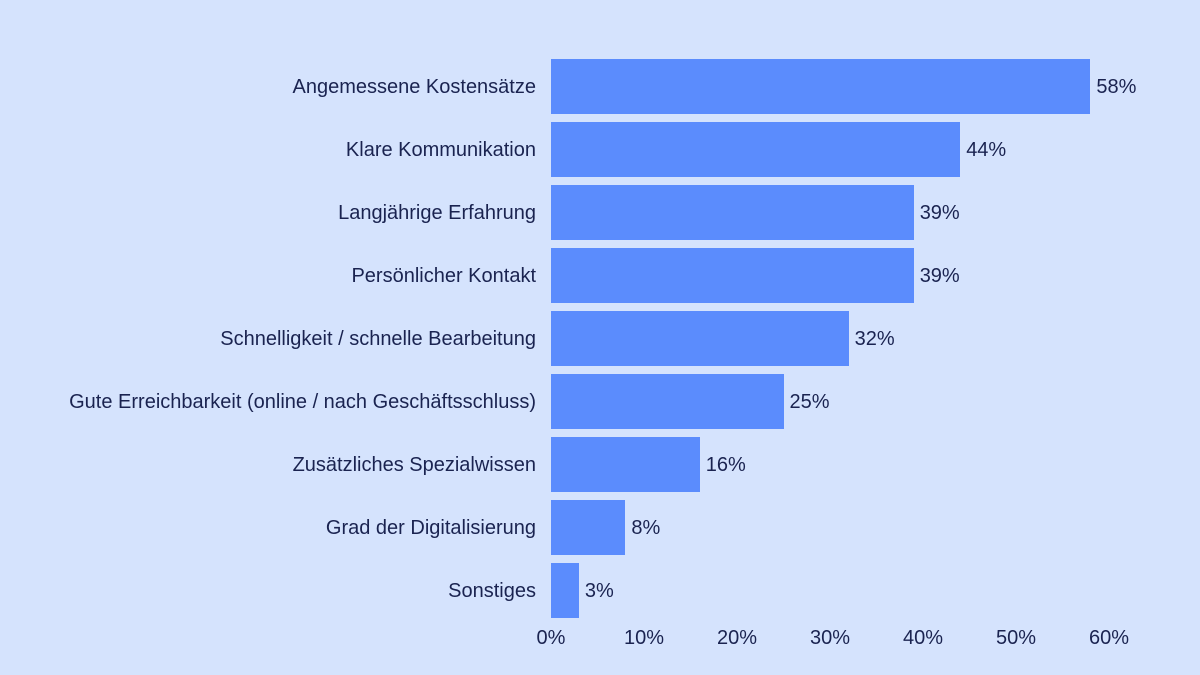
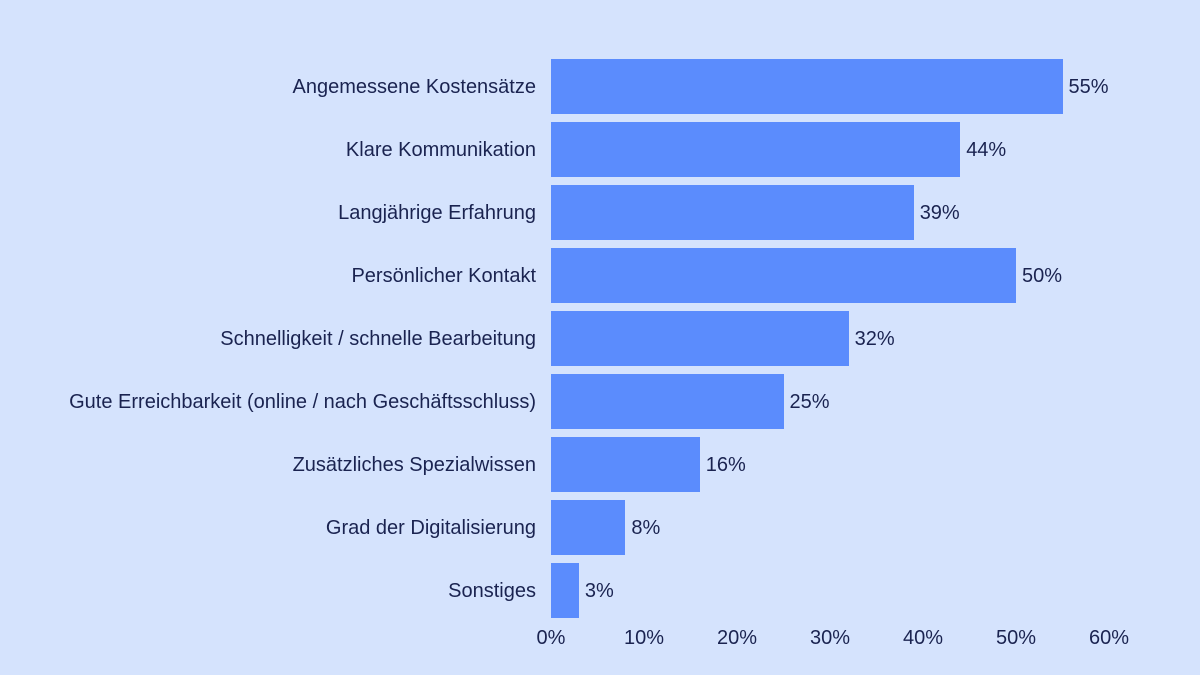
Angemessene Kostensätze: 58% -> 55%
Persönlicher Kontakt: 39% -> 50%
